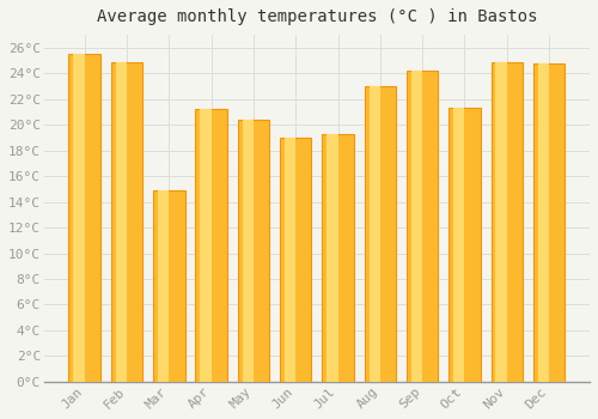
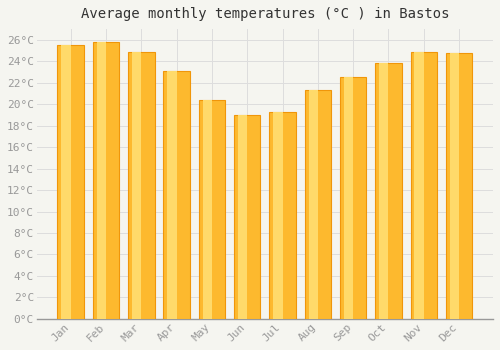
Feb: 24.9°C -> 25.8°C
Mar: 14.9°C -> 24.9°C
Apr: 21.2°C -> 23.1°C
Aug: 23.0°C -> 21.3°C
Sep: 24.2°C -> 22.5°C
Oct: 21.3°C -> 23.8°C
